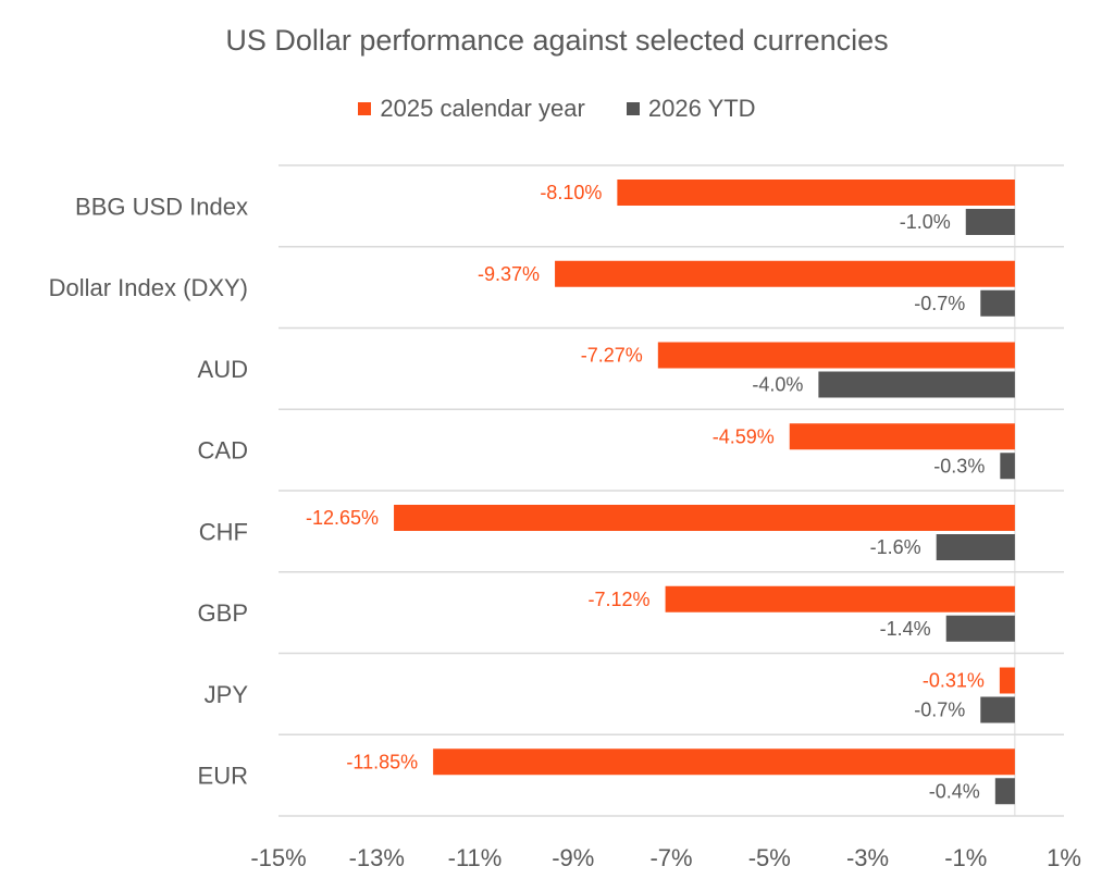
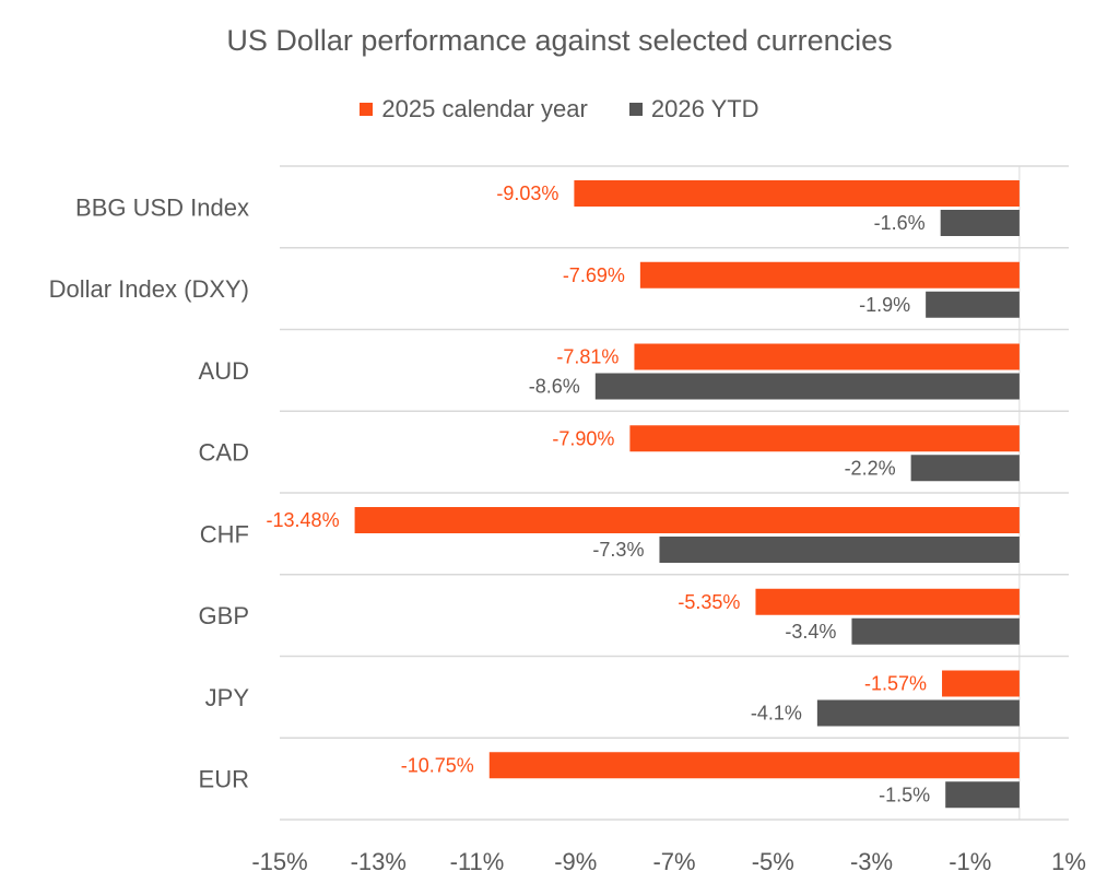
2025 calendar year/BBG USD Index: -8.10% -> -9.03%
2026 YTD/BBG USD Index: -1.0% -> -1.6%
2025 calendar year/Dollar Index (DXY): -9.37% -> -7.69%
2026 YTD/Dollar Index (DXY): -0.7% -> -1.9%
2025 calendar year/AUD: -7.27% -> -7.81%
2026 YTD/AUD: -4.0% -> -8.6%
2025 calendar year/CAD: -4.59% -> -7.90%
2026 YTD/CAD: -0.3% -> -2.2%
2025 calendar year/CHF: -12.65% -> -13.48%
2026 YTD/CHF: -1.6% -> -7.3%
2025 calendar year/GBP: -7.12% -> -5.35%
2026 YTD/GBP: -1.4% -> -3.4%
2025 calendar year/JPY: -0.31% -> -1.57%
2026 YTD/JPY: -0.7% -> -4.1%
2025 calendar year/EUR: -11.85% -> -10.75%
2026 YTD/EUR: -0.4% -> -1.5%
